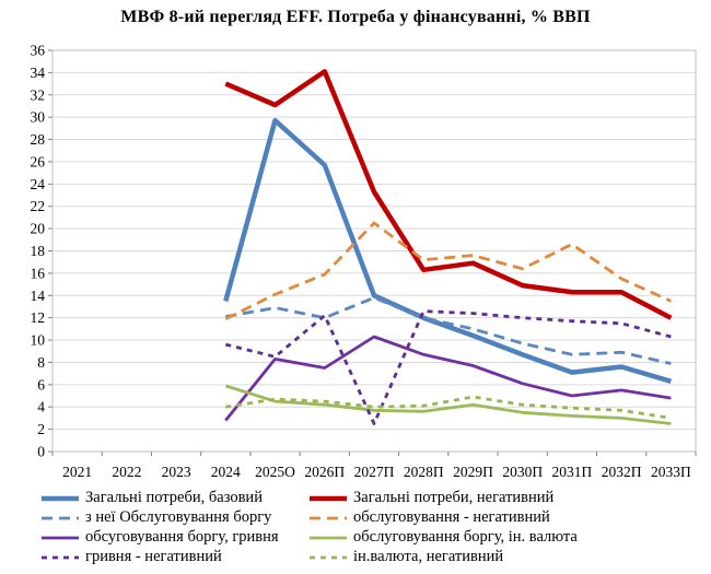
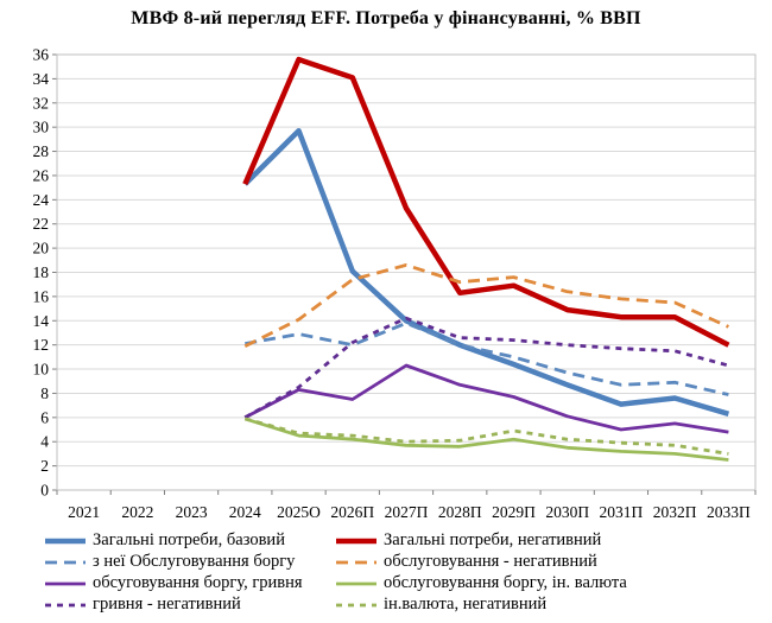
Загальні потреби, базовий/2024: 13.5 -> 25.3
Загальні потреби, негативний/2024: 33.0 -> 25.3
обсуговування боргу, гривня/2024: 2.8 -> 6.0
гривня - негативний/2024: 9.6 -> 6.0
ін.валюта, негативний/2024: 4.0 -> 5.9
Загальні потреби, негативний/2025О: 31.1 -> 35.6
Загальні потреби, базовий/2026П: 25.7 -> 18.1
обслуговування - негативний/2026П: 15.9 -> 17.4
обслуговування - негативний/2027П: 20.5 -> 18.6
гривня - негативний/2027П: 2.5 -> 14.2
обслуговування - негативний/2031П: 18.6 -> 15.8
